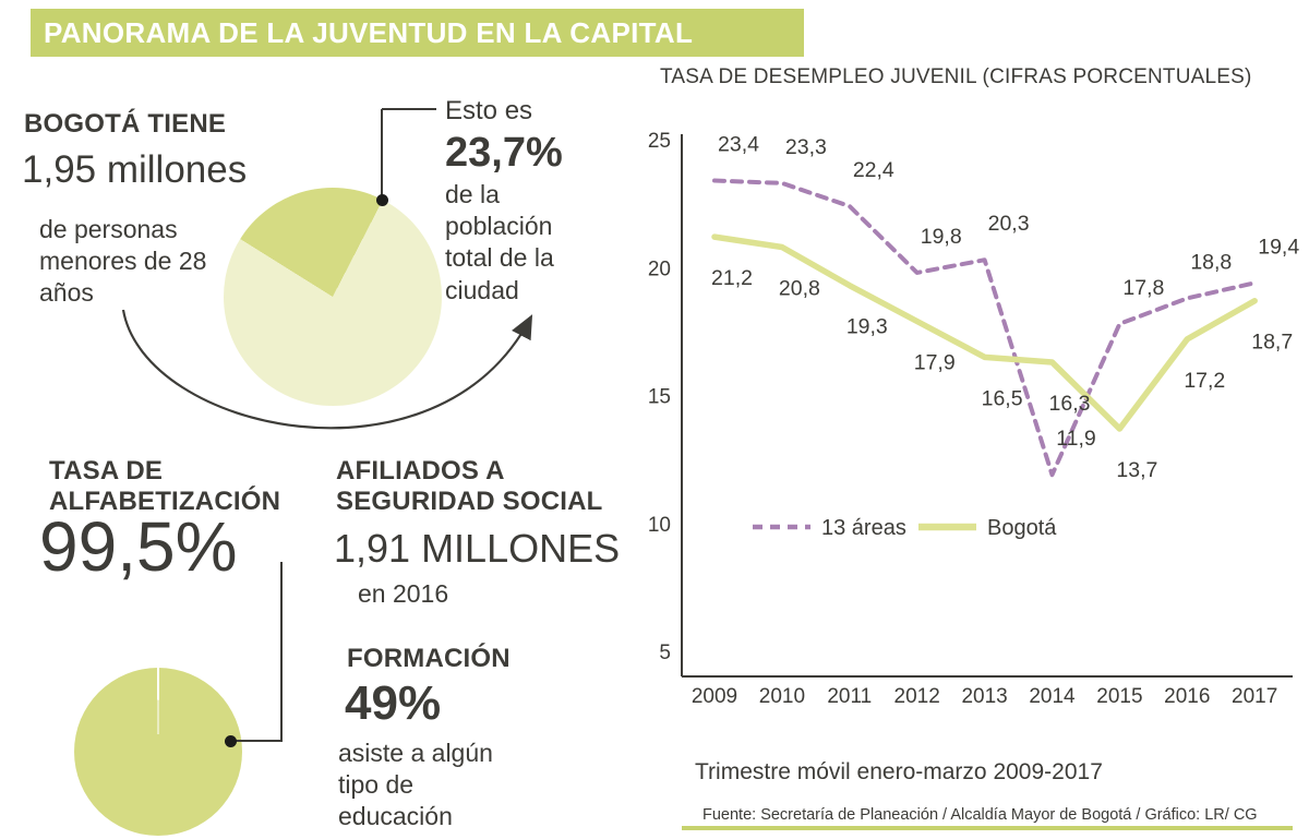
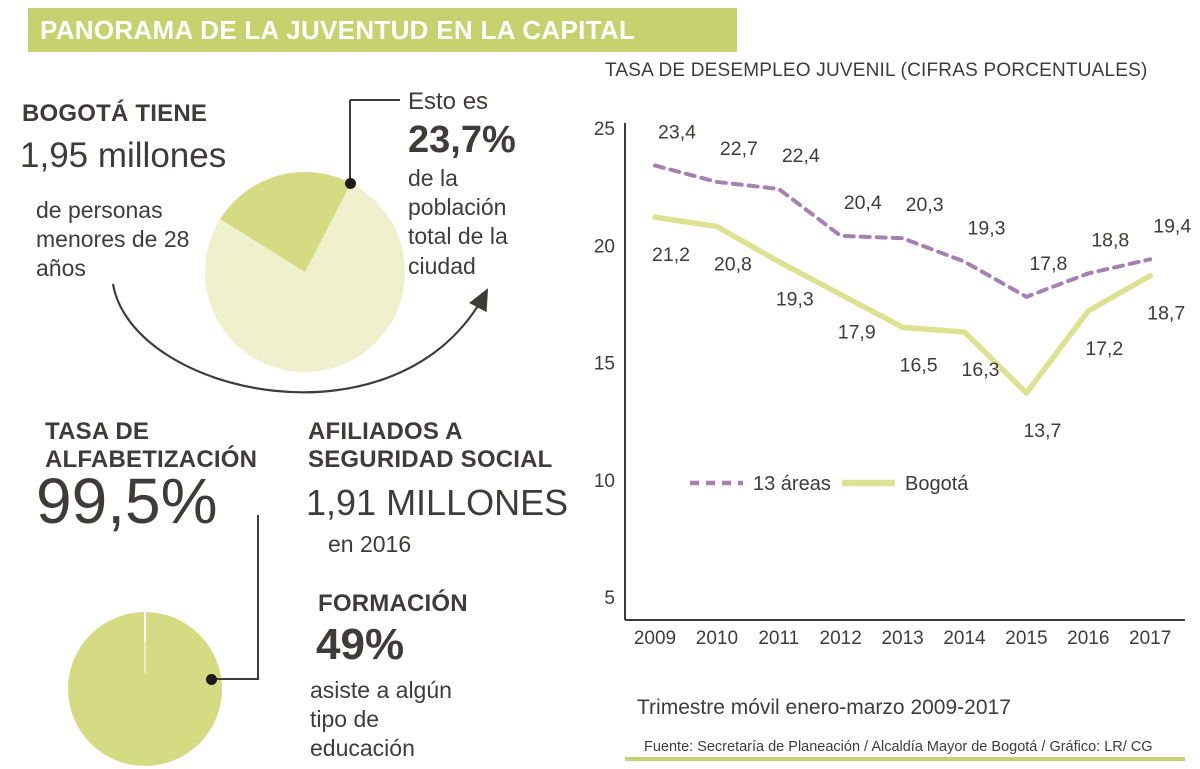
13 áreas/2010: 23,3 -> 22,7
13 áreas/2012: 19,8 -> 20,4
13 áreas/2014: 11,9 -> 19,3
